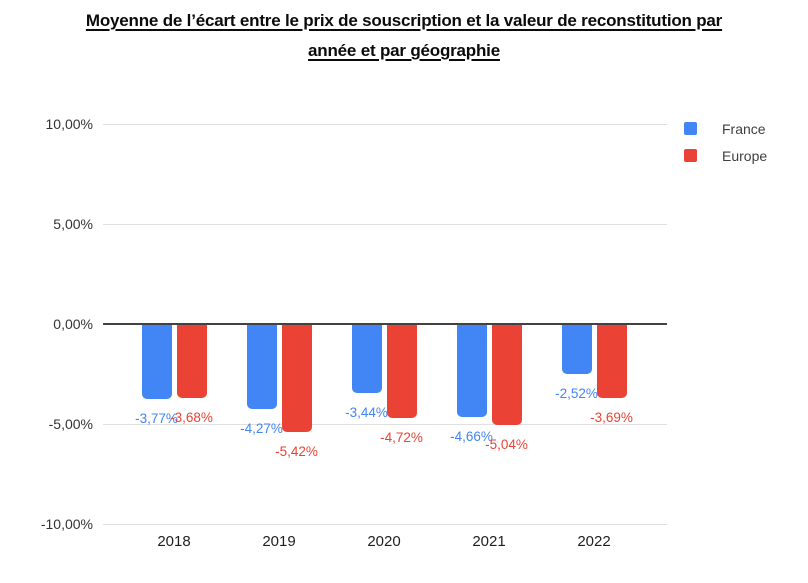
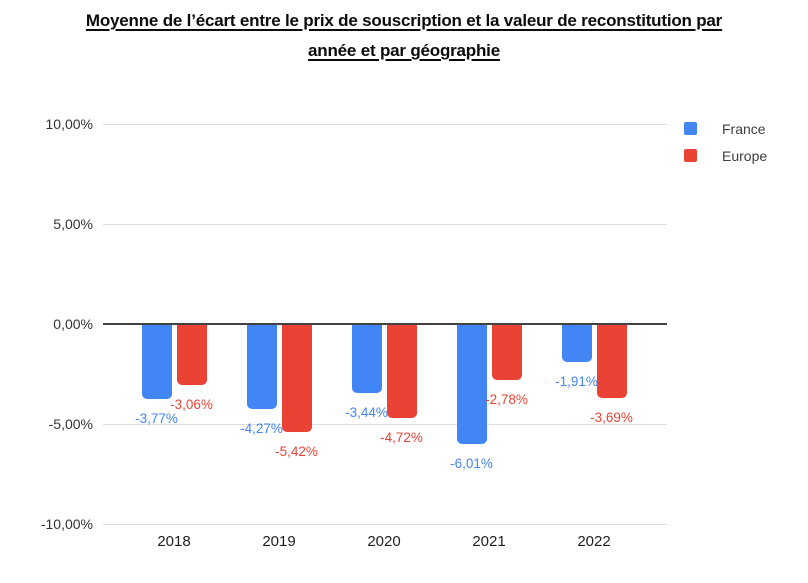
Europe/2018: -3,68% -> -3,06%
France/2021: -4,66% -> -6,01%
Europe/2021: -5,04% -> -2,78%
France/2022: -2,52% -> -1,91%
